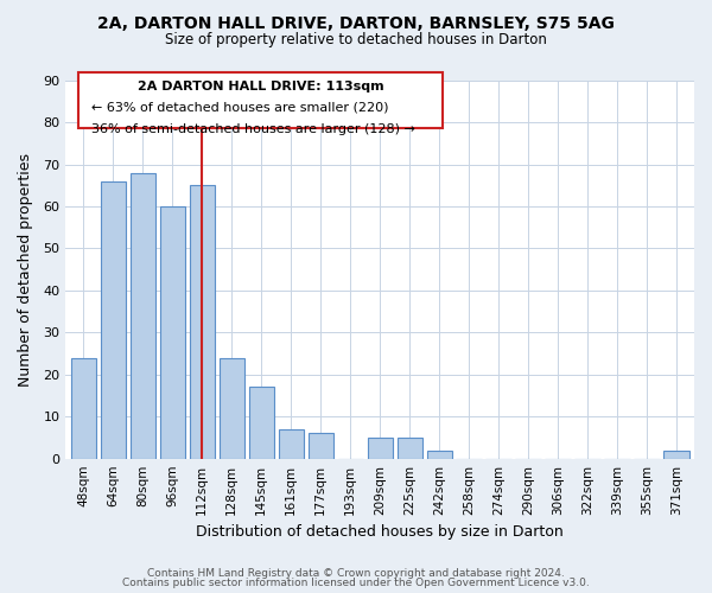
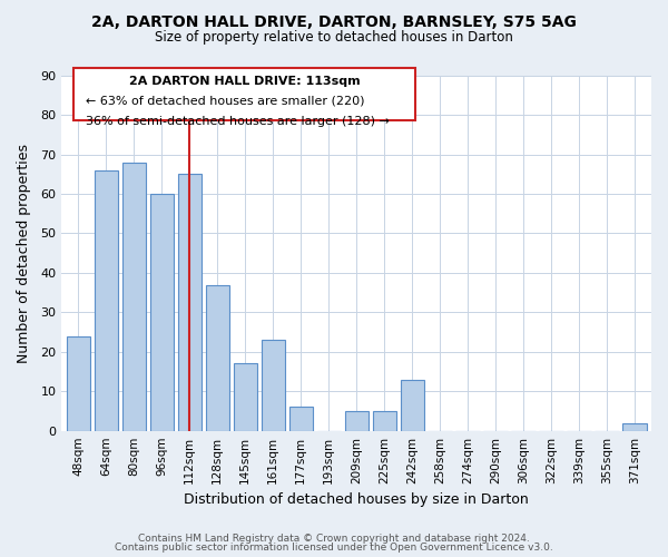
128sqm: 24 -> 37
161sqm: 7 -> 23
242sqm: 2 -> 13
